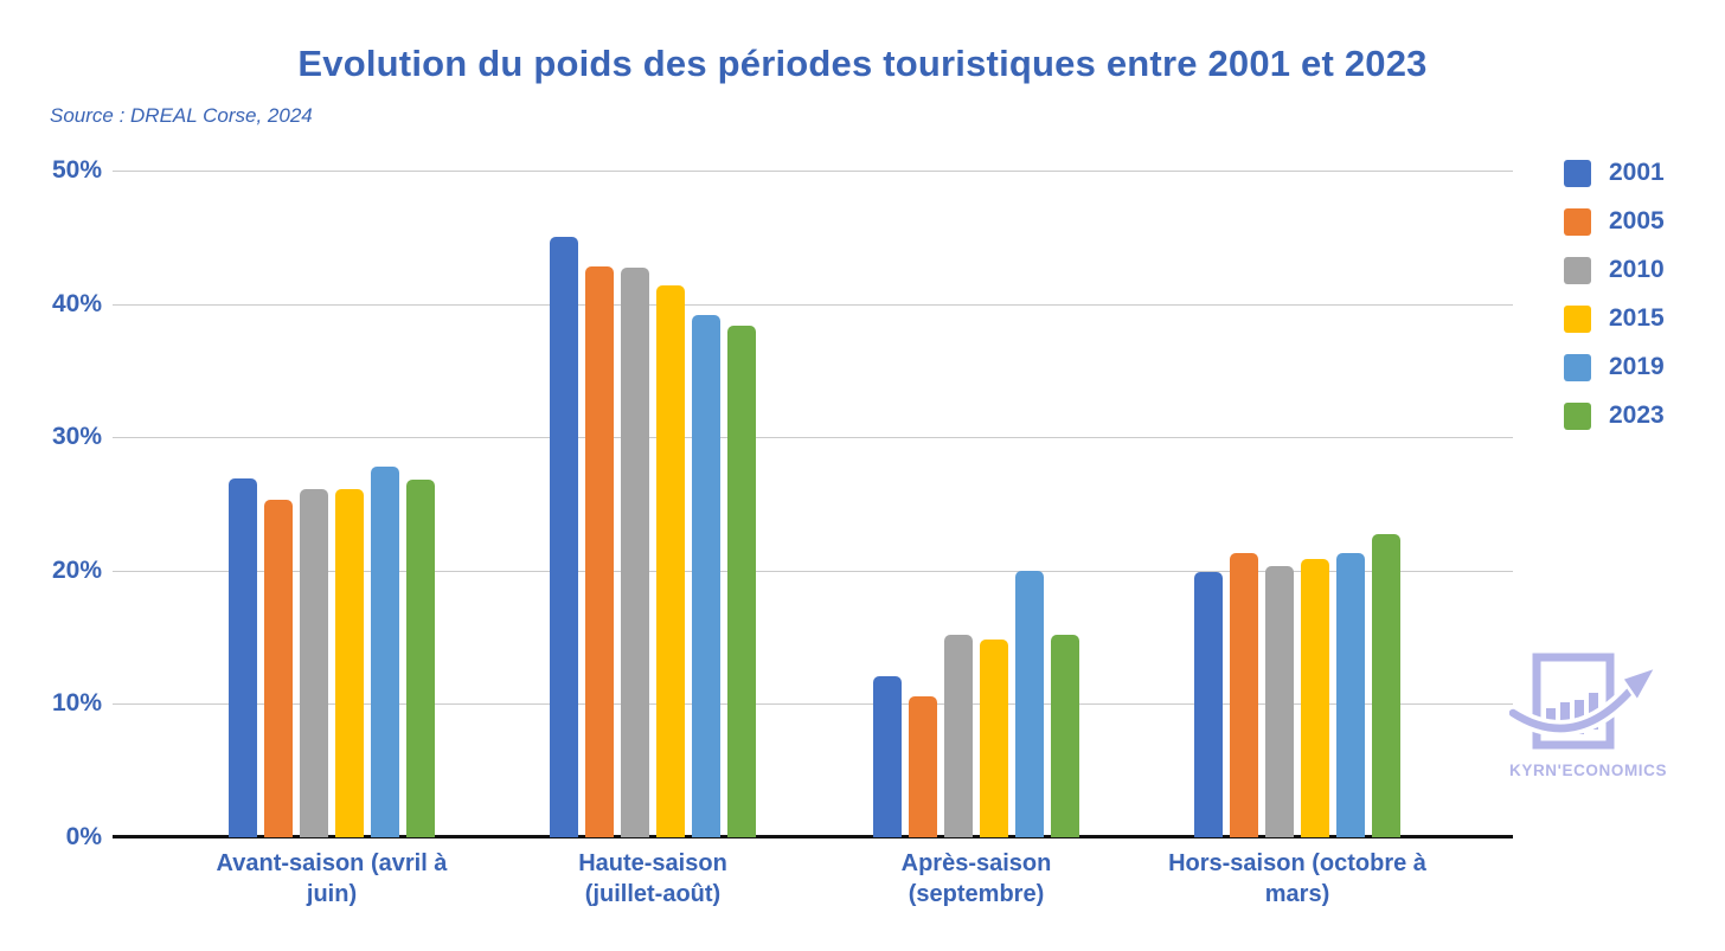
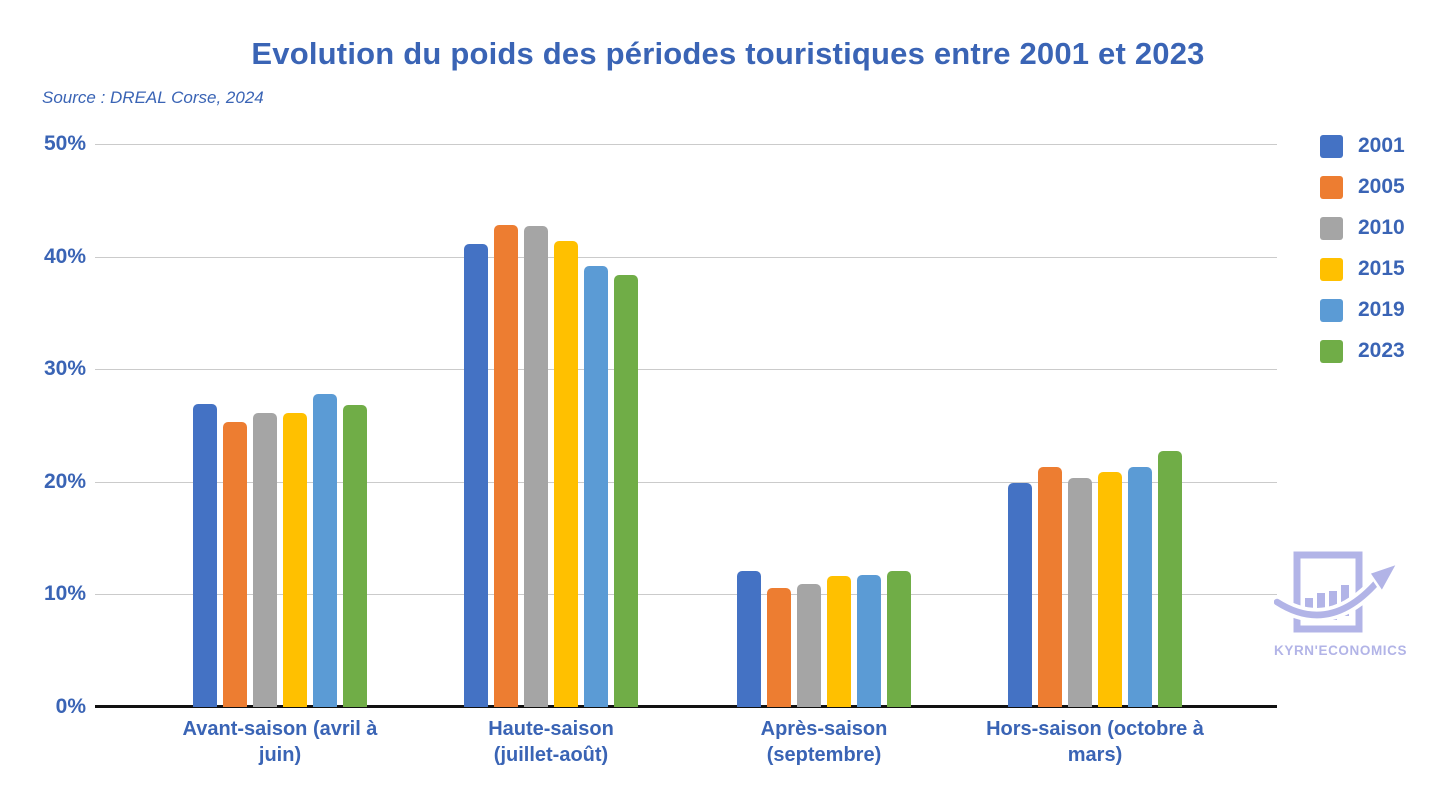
2001/Haute-saison (juillet-août): 45.0% -> 41.1%
2010/Après-saison (septembre): 15.2% -> 10.9%
2015/Après-saison (septembre): 14.8% -> 11.6%
2019/Après-saison (septembre): 20.0% -> 11.7%
2023/Après-saison (septembre): 15.2% -> 12.1%
